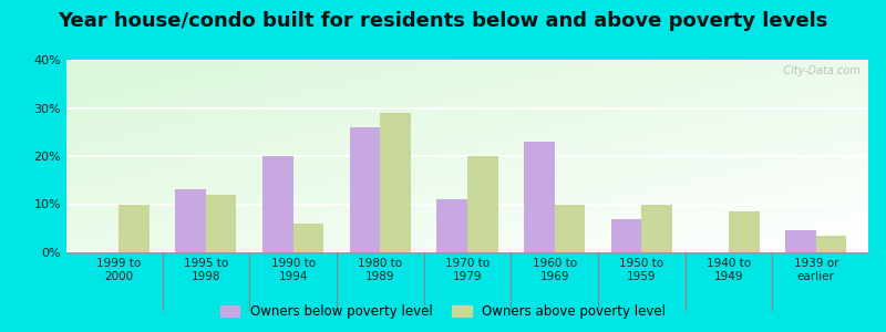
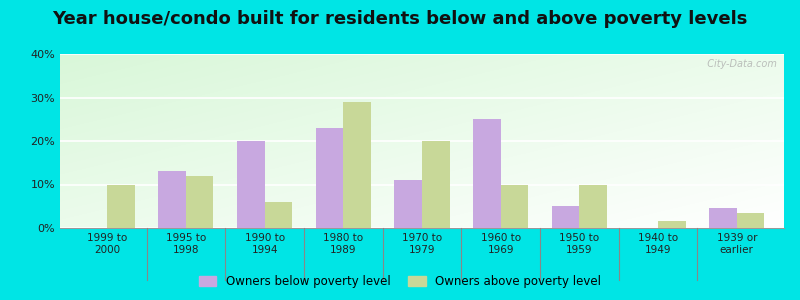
Owners below poverty level/1980 to 1989: 26.0% -> 23.0%
Owners below poverty level/1960 to 1969: 23.0% -> 25.0%
Owners below poverty level/1950 to 1959: 7.0% -> 5.0%
Owners above poverty level/1940 to 1949: 8.5% -> 1.5%
